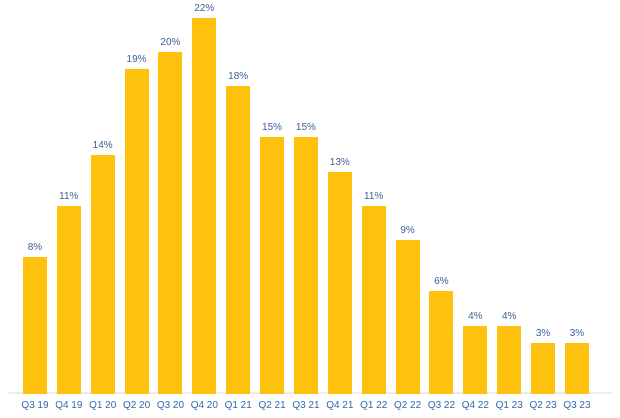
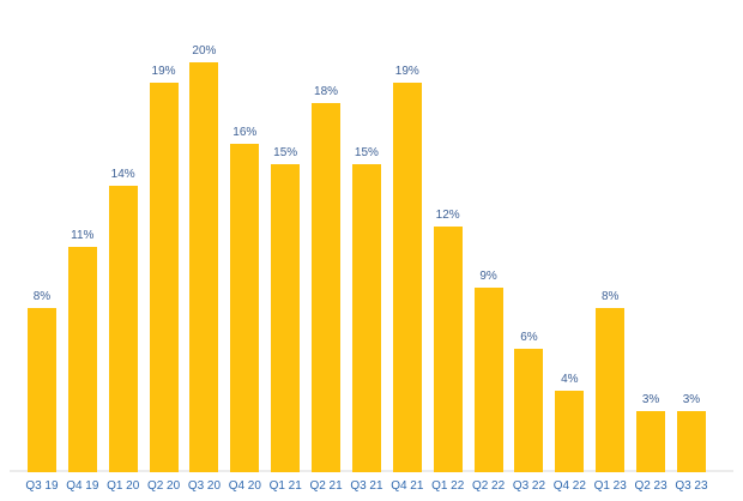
Q4 20: 22% -> 16%
Q1 21: 18% -> 15%
Q2 21: 15% -> 18%
Q4 21: 13% -> 19%
Q1 22: 11% -> 12%
Q1 23: 4% -> 8%
